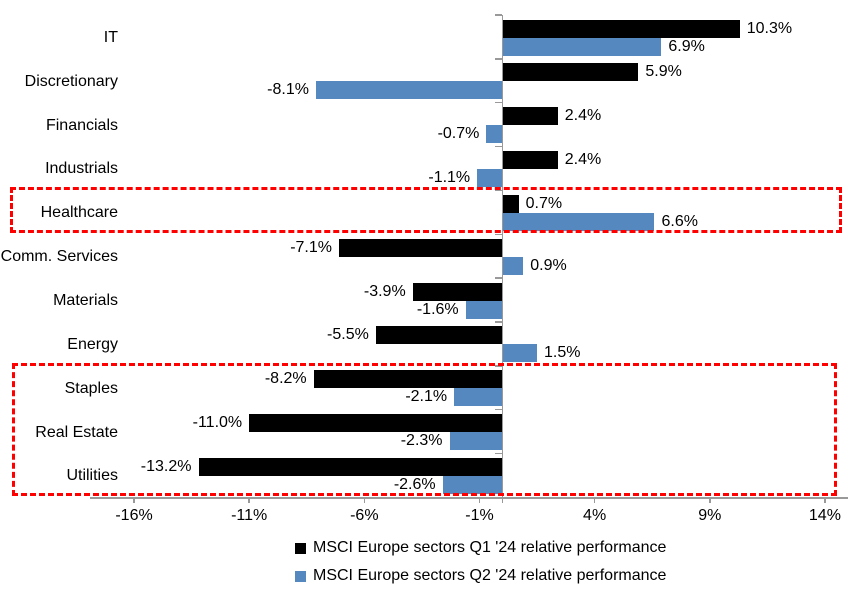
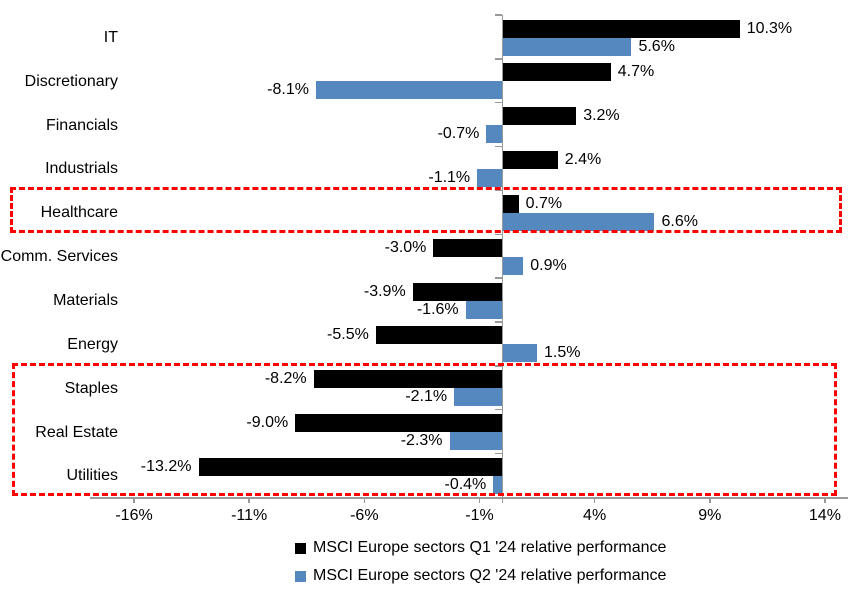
MSCI Europe sectors Q2 '24 relative performance/IT: 6.9% -> 5.6%
MSCI Europe sectors Q1 '24 relative performance/Discretionary: 5.9% -> 4.7%
MSCI Europe sectors Q1 '24 relative performance/Financials: 2.4% -> 3.2%
MSCI Europe sectors Q1 '24 relative performance/Comm. Services: -7.1% -> -3.0%
MSCI Europe sectors Q1 '24 relative performance/Real Estate: -11.0% -> -9.0%
MSCI Europe sectors Q2 '24 relative performance/Utilities: -2.6% -> -0.4%
